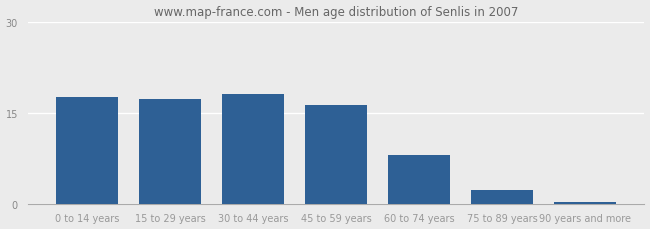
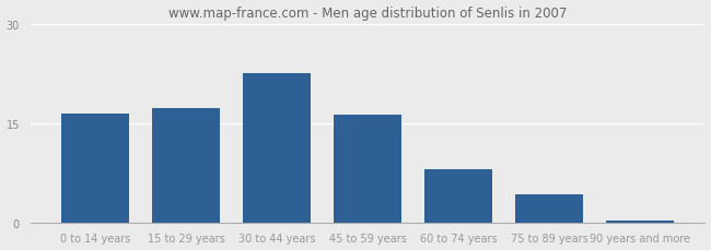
0 to 14 years: 17.6 -> 16.5
30 to 44 years: 18.0 -> 22.5
75 to 89 years: 2.2 -> 4.2
